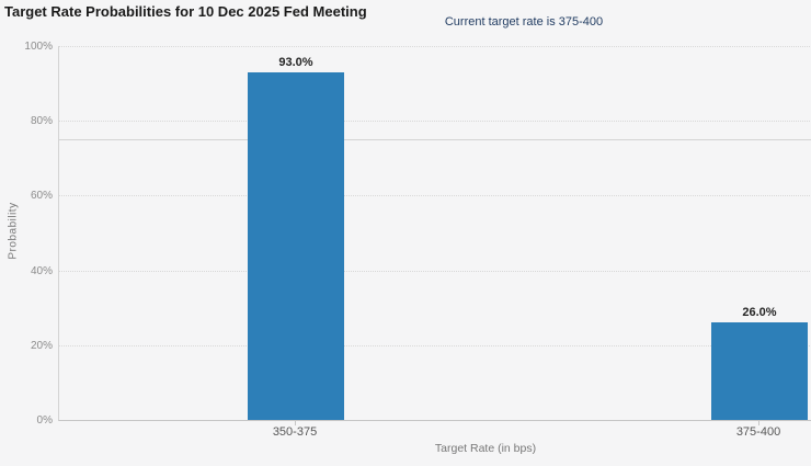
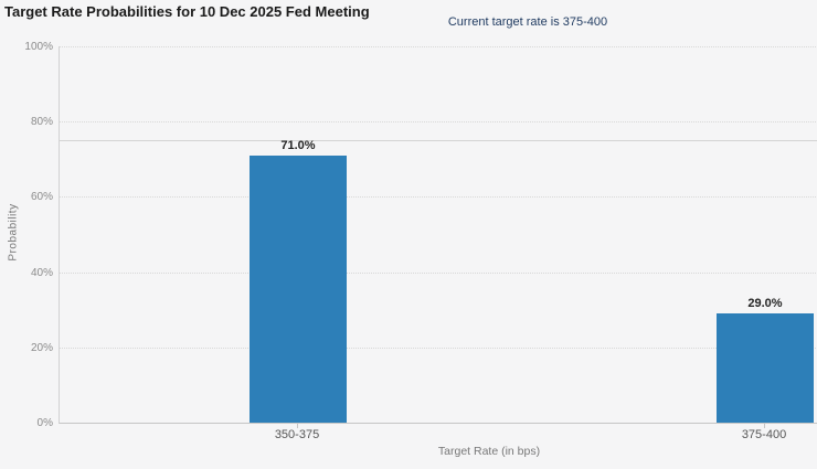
350-375: 93.0% -> 71.0%
375-400: 26.0% -> 29.0%
